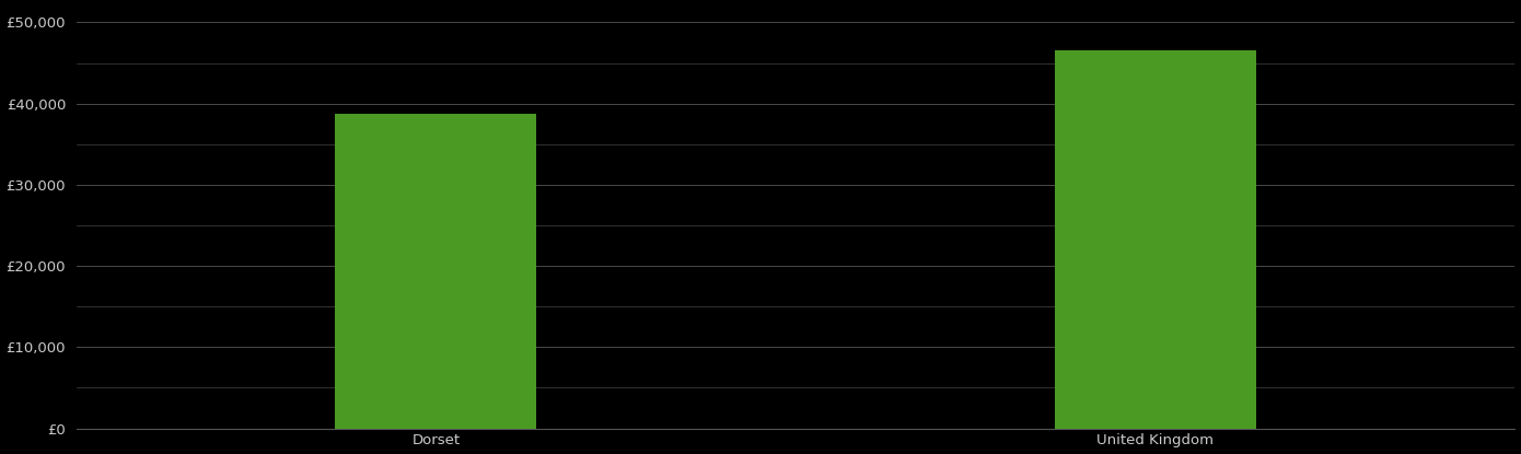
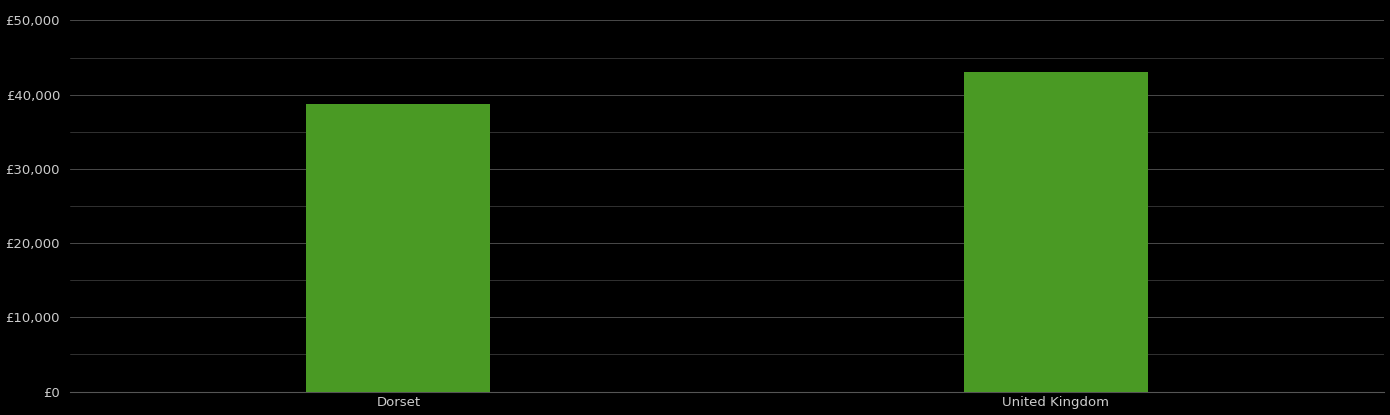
United Kingdom: £46,500 -> £43,000
